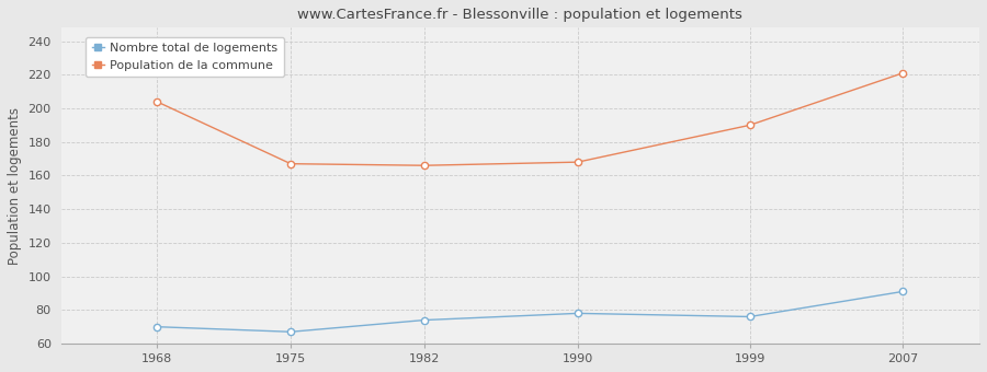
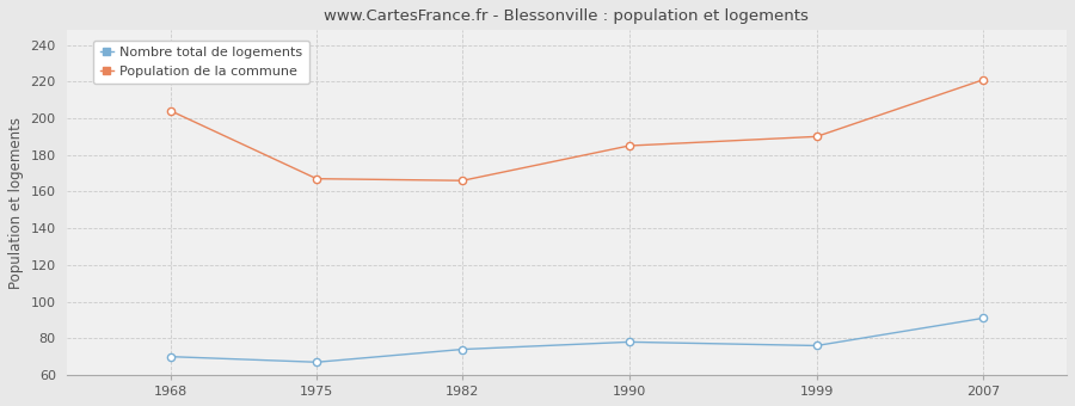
Population de la commune/1990: 168 -> 185
